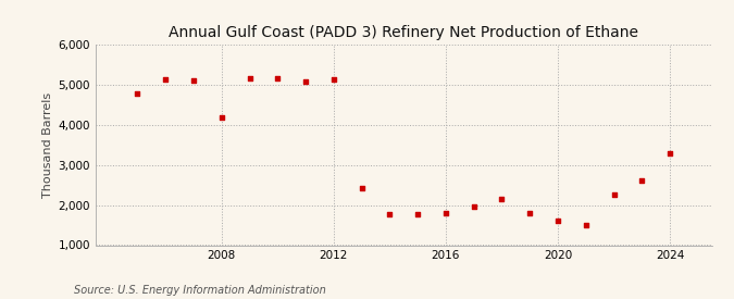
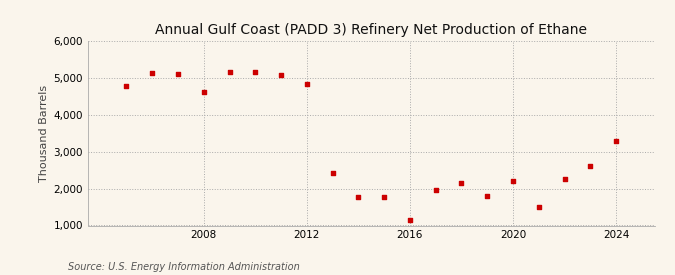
2008: 4,200 -> 4,610
2012: 5,150 -> 4,850
2016: 1,800 -> 1,140
2020: 1,600 -> 2,200
